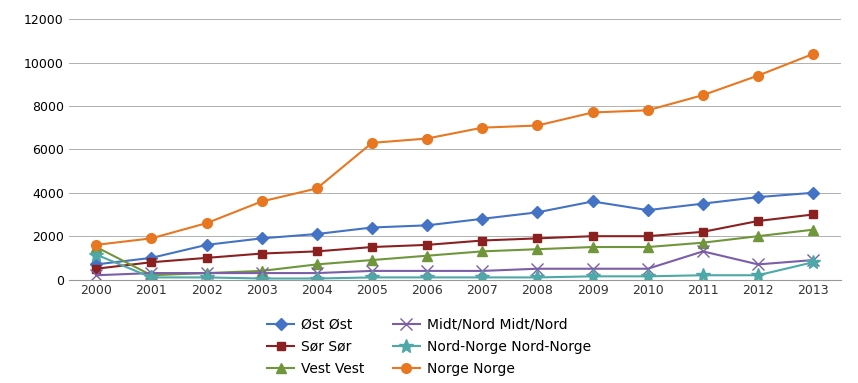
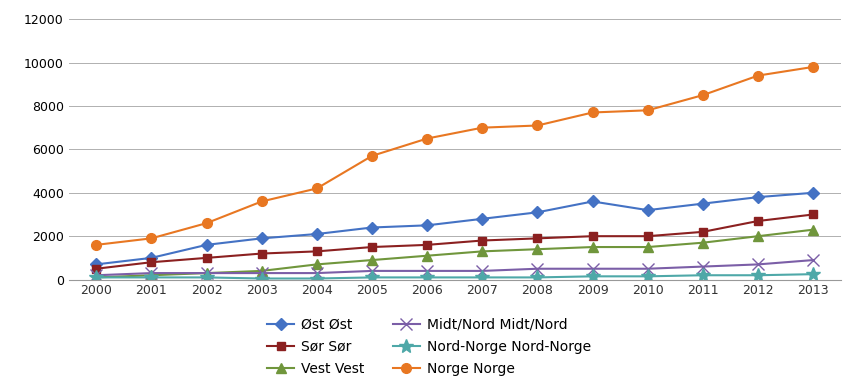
Vest Vest/2000: 1500 -> 100
Nord-Norge Nord-Norge/2000: 1150 -> 100
Norge Norge/2005: 6300 -> 5700
Midt/Nord Midt/Nord/2011: 1300 -> 600
Nord-Norge Nord-Norge/2013: 800 -> 250
Norge Norge/2013: 10400 -> 9800
